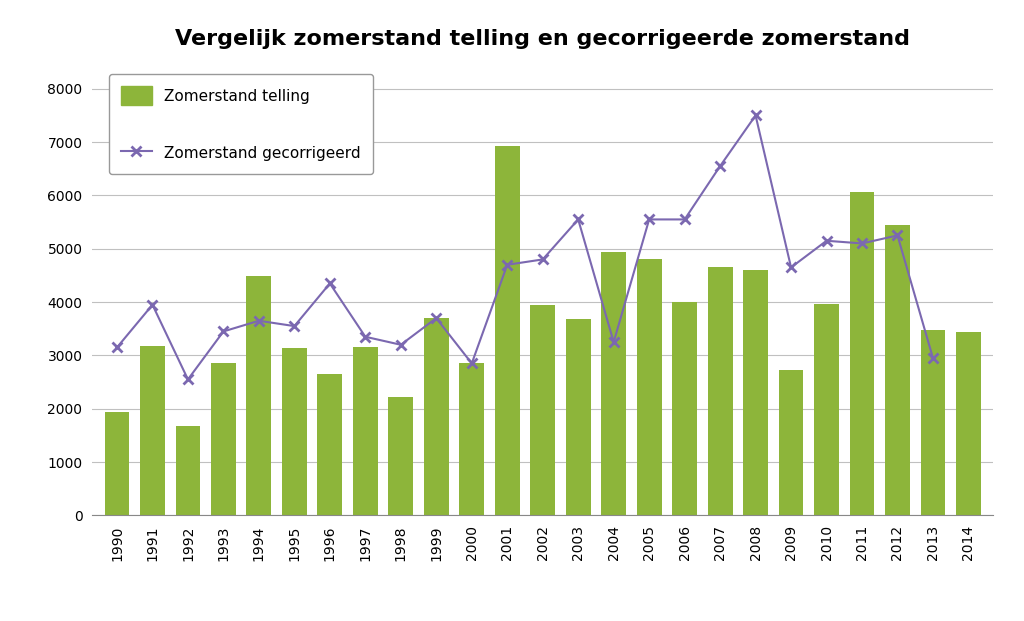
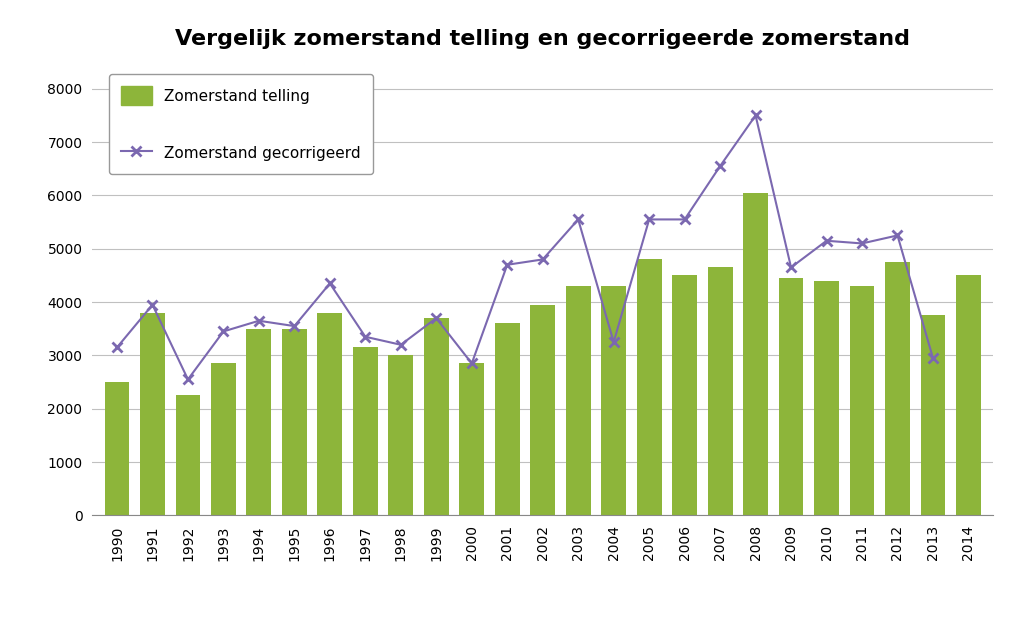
Zomerstand telling/1990: 1940 -> 2500
Zomerstand telling/1991: 3180 -> 3800
Zomerstand telling/1992: 1680 -> 2250
Zomerstand telling/1994: 4480 -> 3500
Zomerstand telling/1995: 3140 -> 3500
Zomerstand telling/1996: 2660 -> 3800
Zomerstand telling/1998: 2220 -> 3000
Zomerstand telling/2001: 6920 -> 3600
Zomerstand telling/2003: 3680 -> 4300
Zomerstand telling/2004: 4940 -> 4300
Zomerstand telling/2006: 4000 -> 4500
Zomerstand telling/2008: 4600 -> 6050
Zomerstand telling/2009: 2720 -> 4450
Zomerstand telling/2010: 3960 -> 4400
Zomerstand telling/2011: 6060 -> 4300
Zomerstand telling/2012: 5440 -> 4750
Zomerstand telling/2013: 3480 -> 3750
Zomerstand telling/2014: 3440 -> 4500
